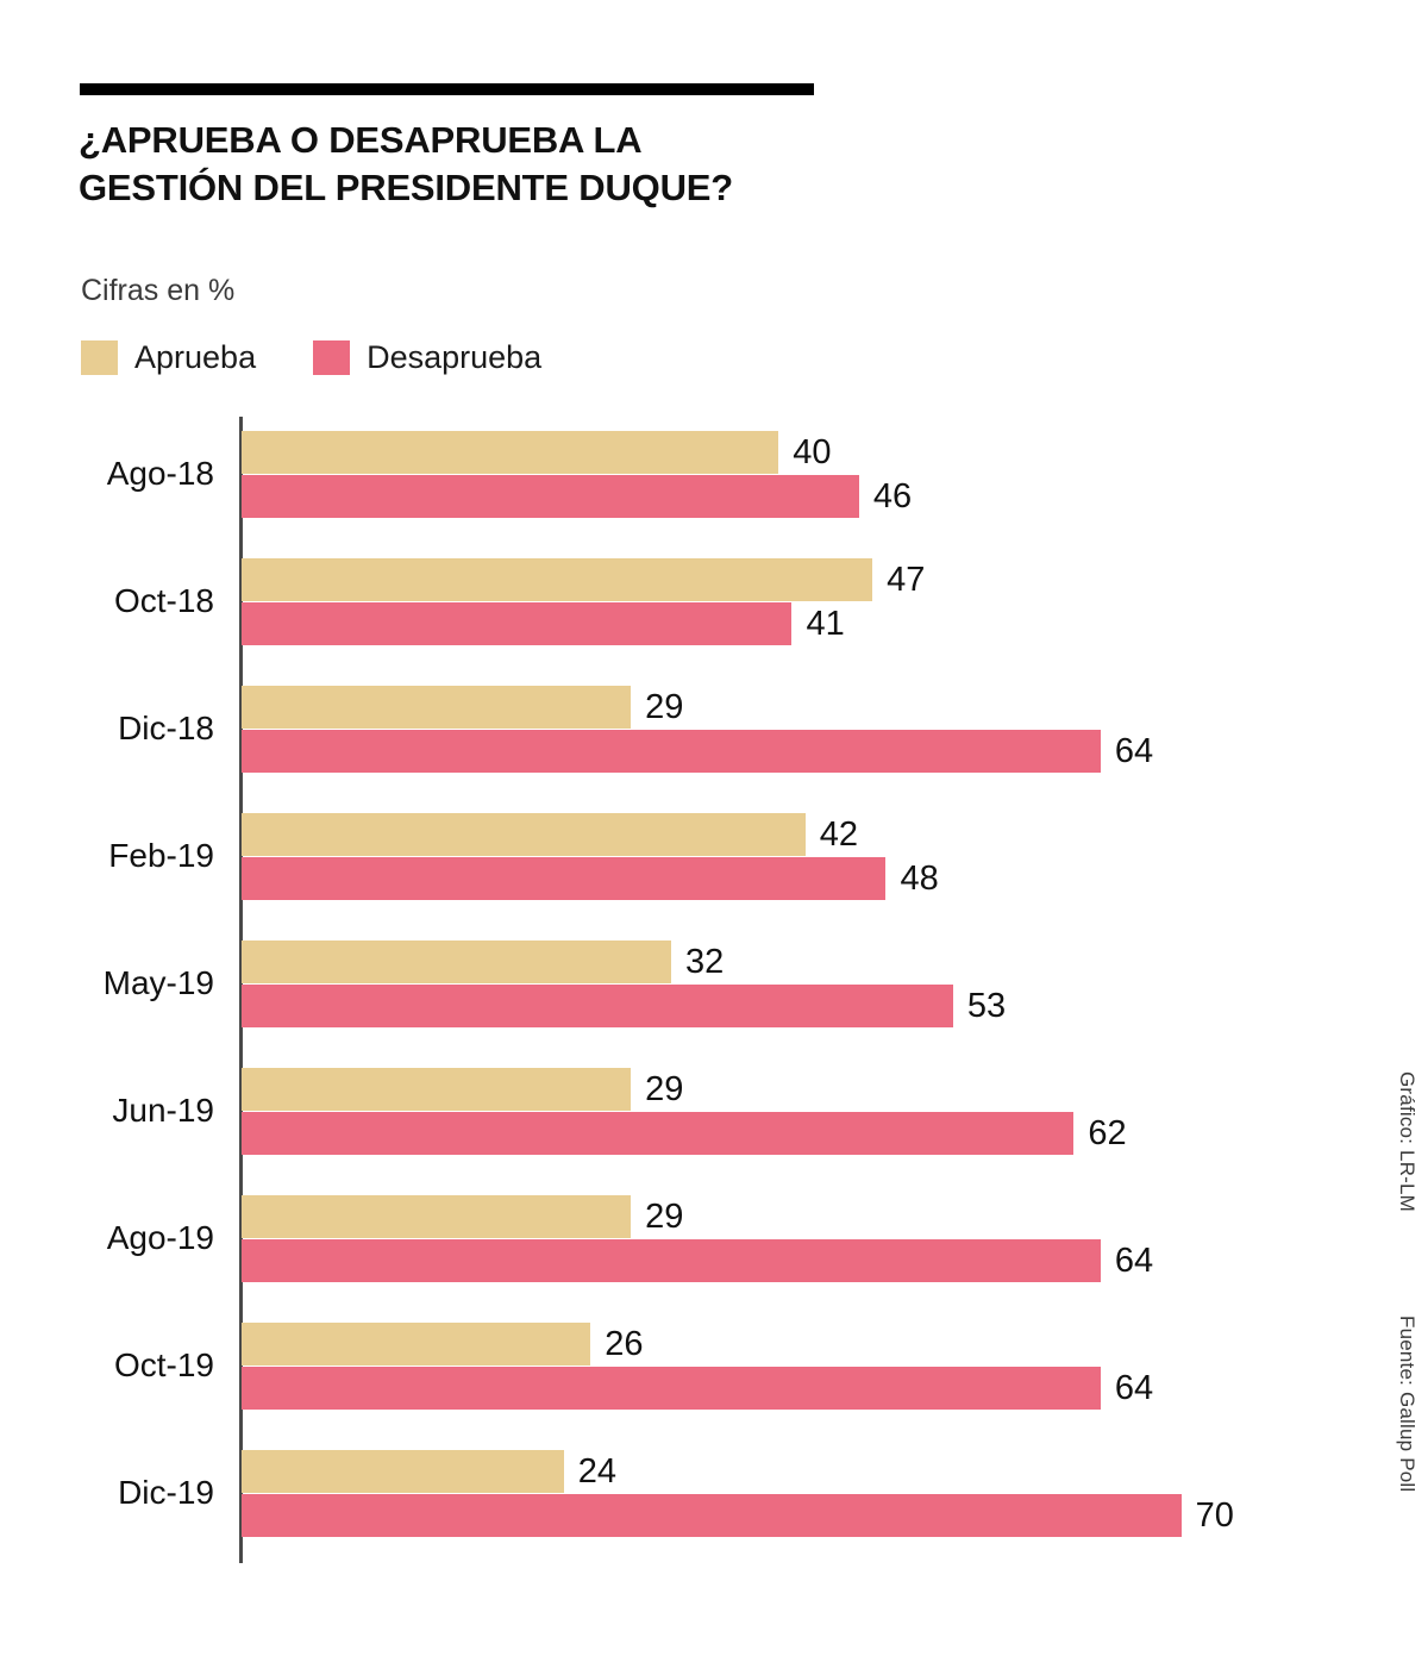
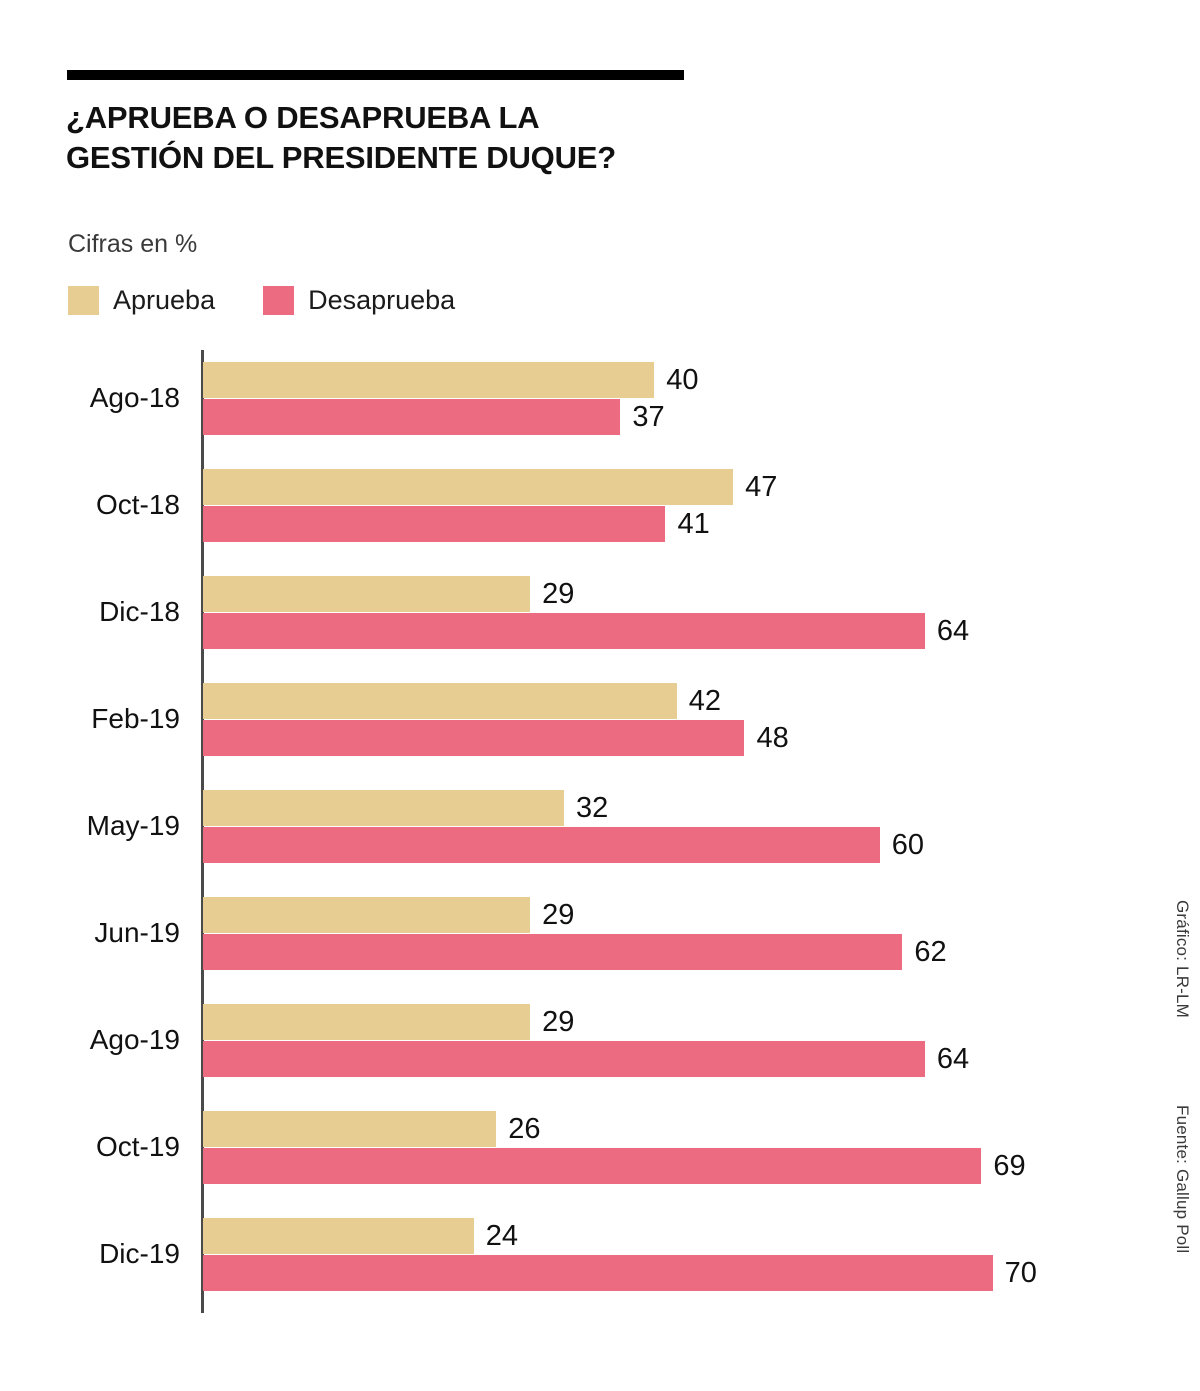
Desaprueba/Ago-18: 46 -> 37
Desaprueba/May-19: 53 -> 60
Desaprueba/Oct-19: 64 -> 69
